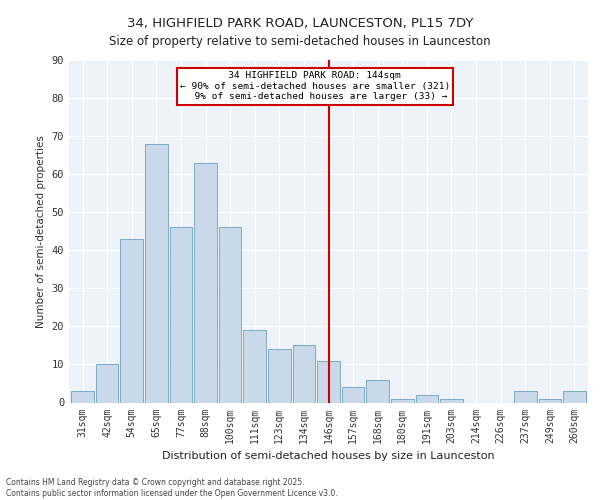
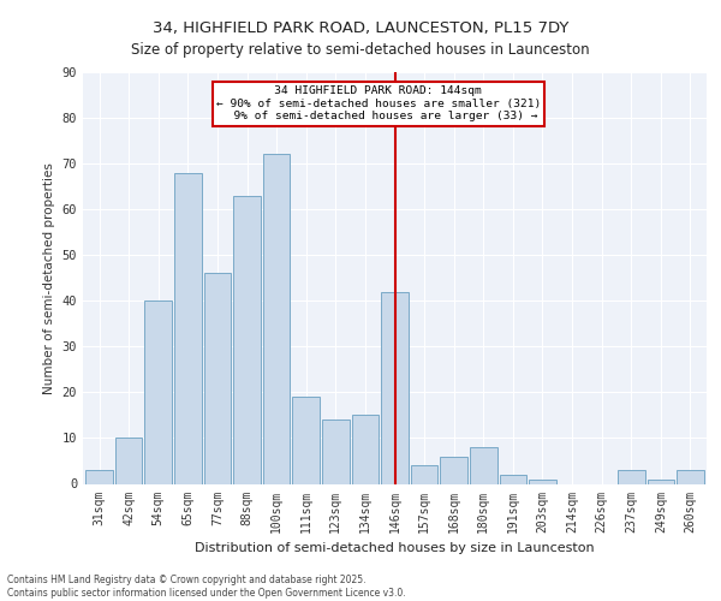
54sqm: 43 -> 40
100sqm: 46 -> 72
146sqm: 11 -> 42
180sqm: 1 -> 8
